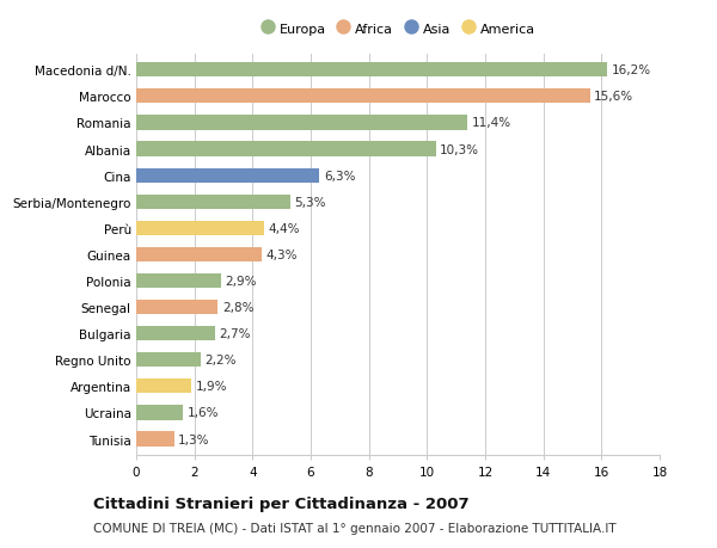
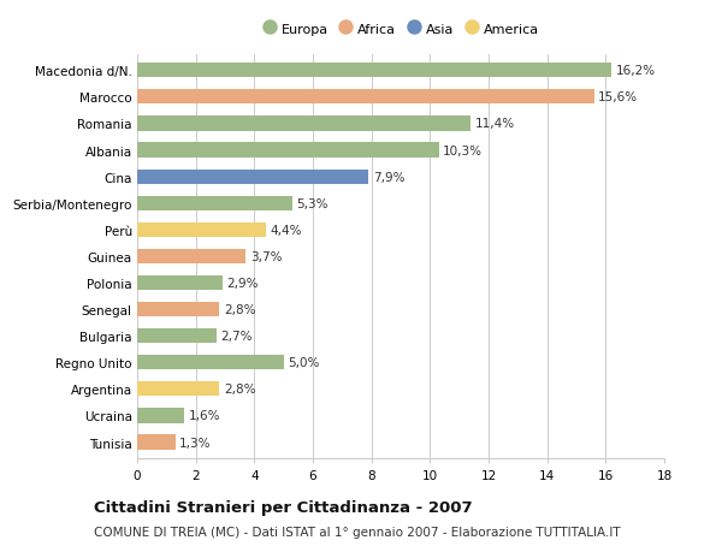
Cina: 6,3% -> 7,9%
Guinea: 4,3% -> 3,7%
Regno Unito: 2,2% -> 5,0%
Argentina: 1,9% -> 2,8%
